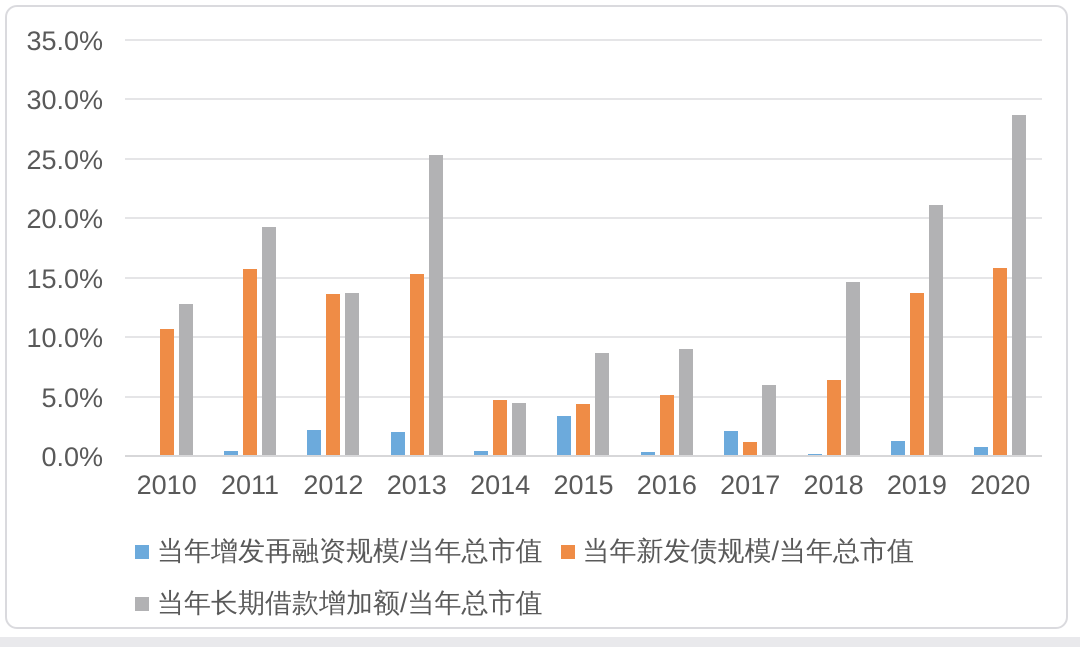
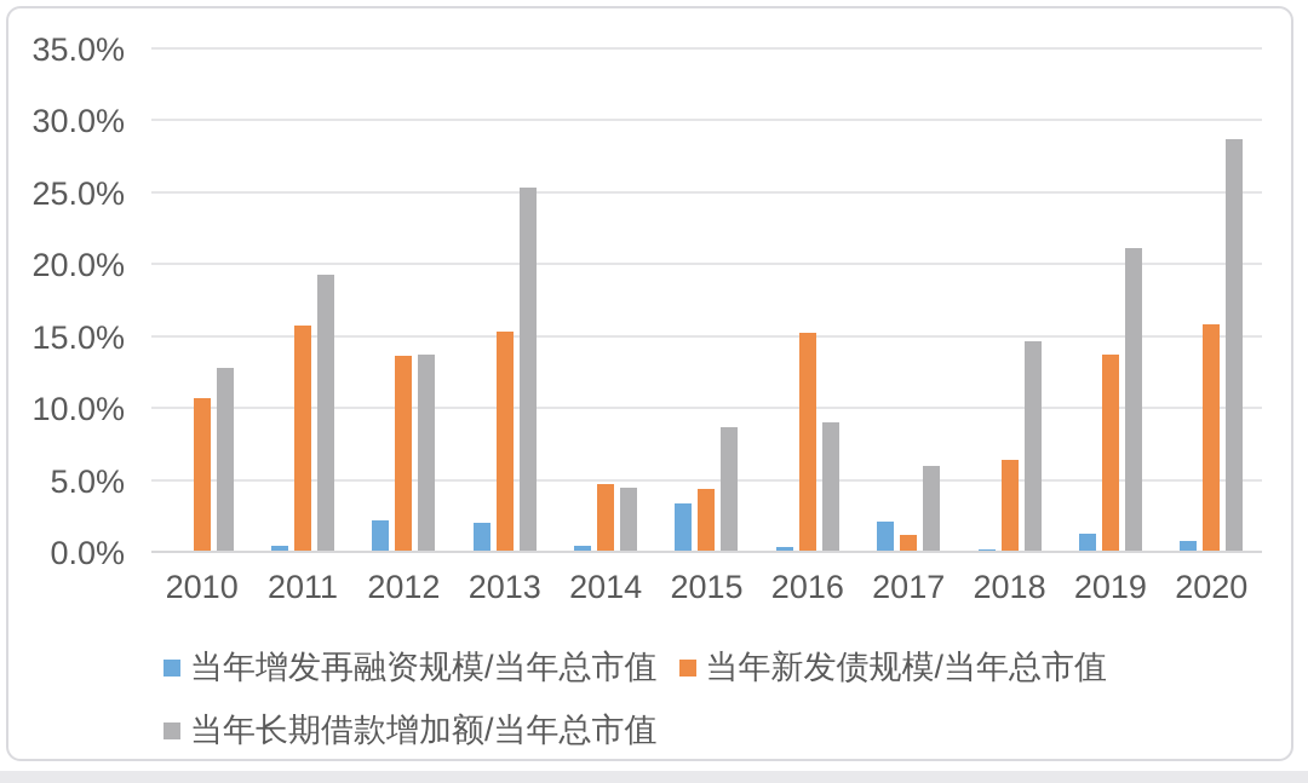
当年新发债规模/当年总市值/2016: 5.1% -> 15.2%
